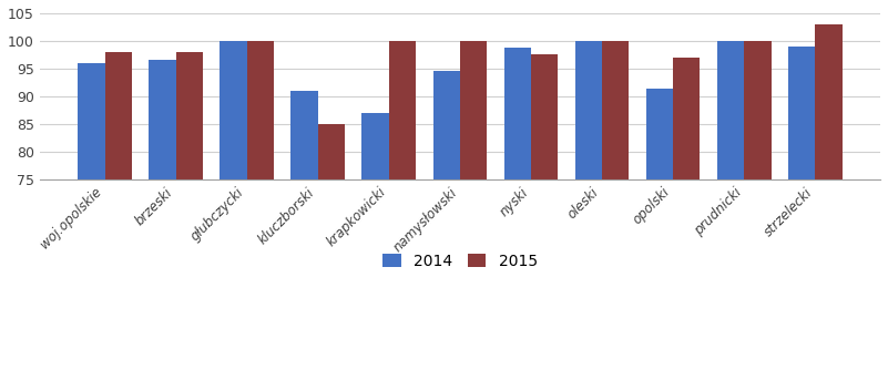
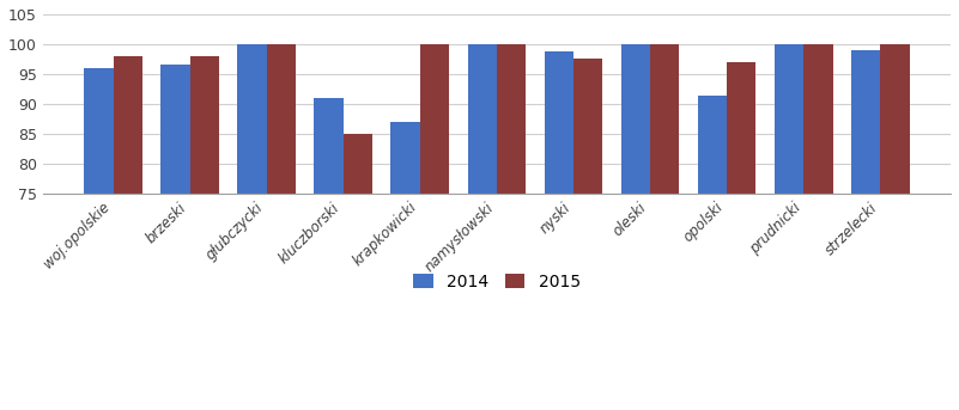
2014/namysłowski: 94.6 -> 100.0
2015/strzelecki: 103.0 -> 100.0
